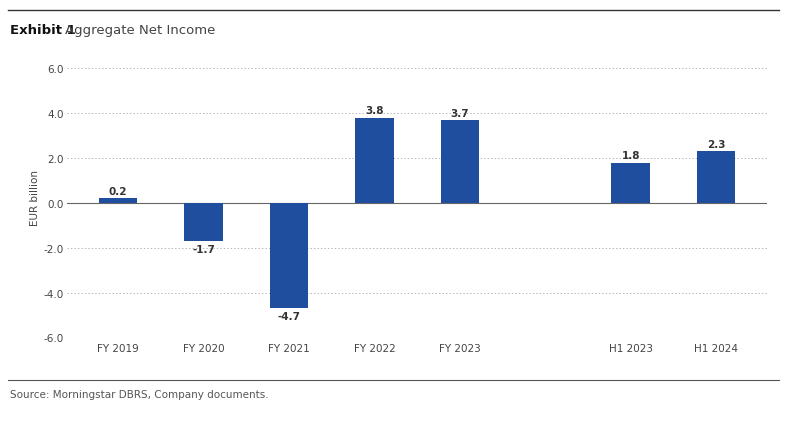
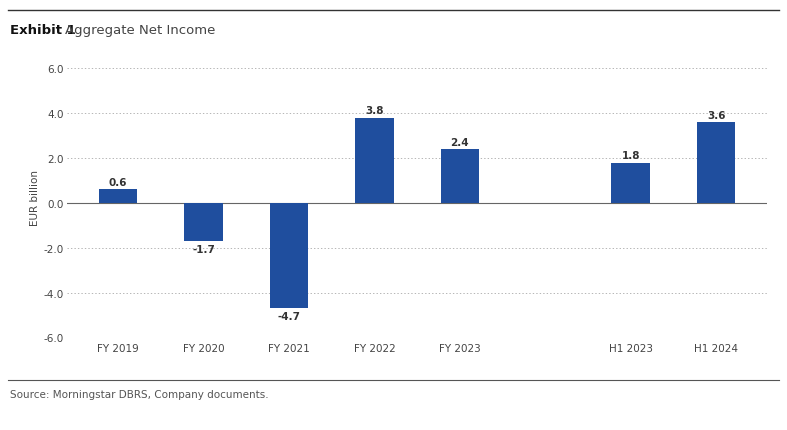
FY 2019: 0.2 -> 0.6
FY 2023: 3.7 -> 2.4
H1 2024: 2.3 -> 3.6
